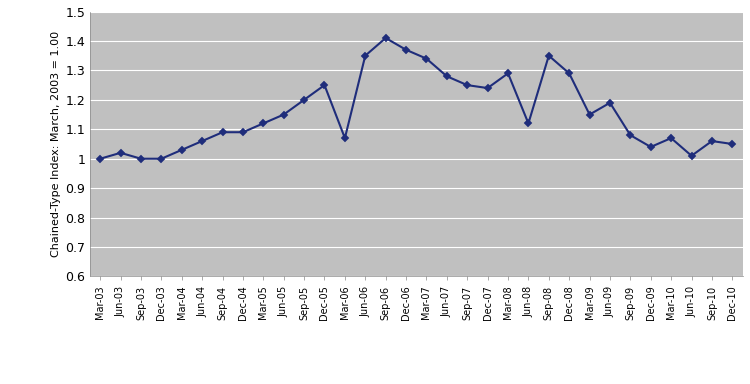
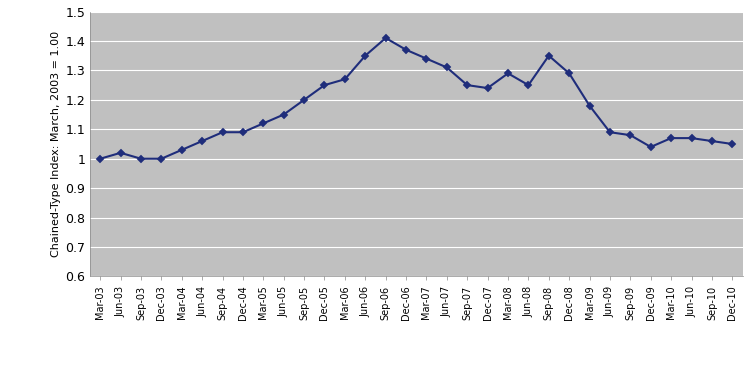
Mar-06: 1.07 -> 1.27
Jun-07: 1.28 -> 1.31
Jun-08: 1.12 -> 1.25
Mar-09: 1.15 -> 1.18
Jun-09: 1.19 -> 1.09
Jun-10: 1.01 -> 1.07
